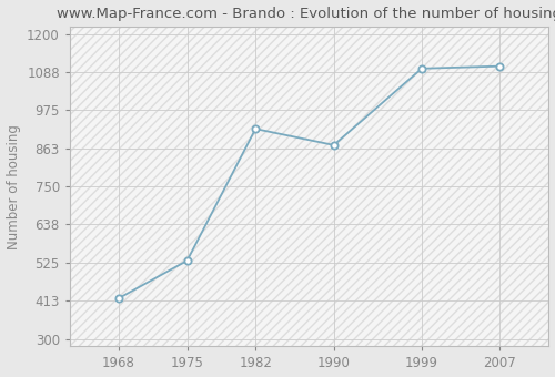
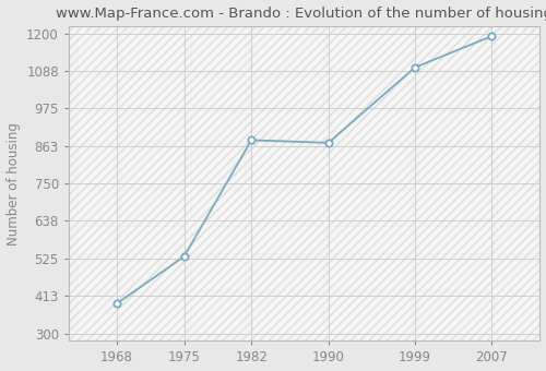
1968: 420 -> 390
1982: 920 -> 880
2007: 1105 -> 1192
